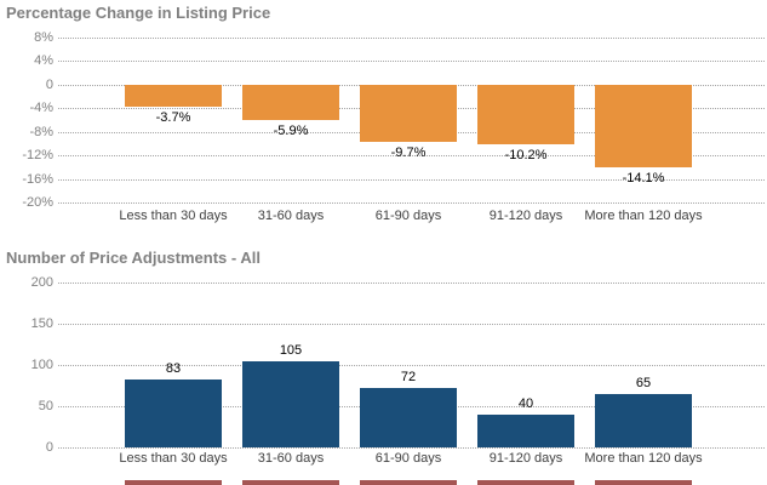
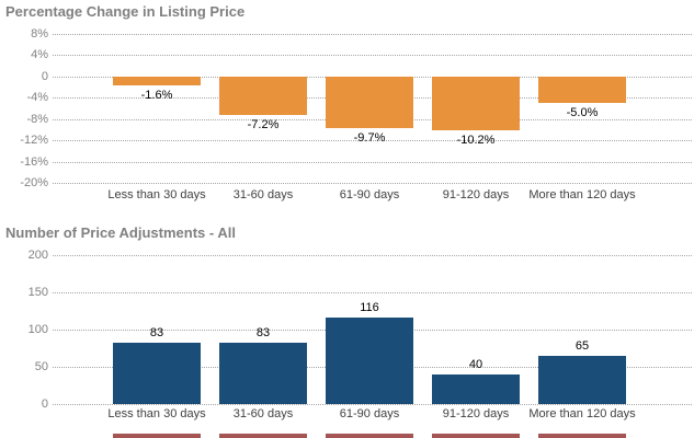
Percentage Change in Listing Price/Less than 30 days: -3.7% -> -1.6%
Percentage Change in Listing Price/31-60 days: -5.9% -> -7.2%
Percentage Change in Listing Price/More than 120 days: -14.1% -> -5.0%
Number of Price Adjustments - All/31-60 days: 105 -> 83
Number of Price Adjustments - All/61-90 days: 72 -> 116
